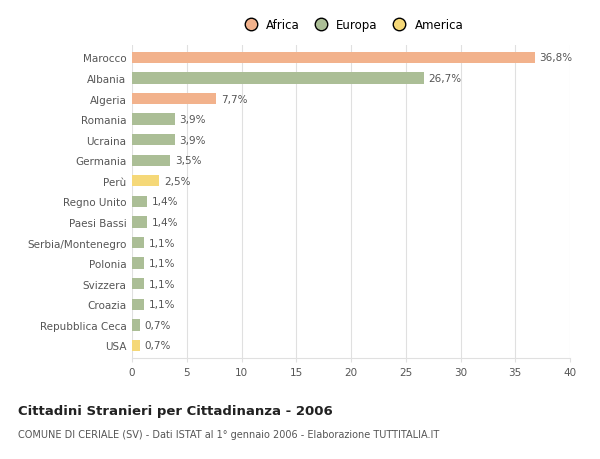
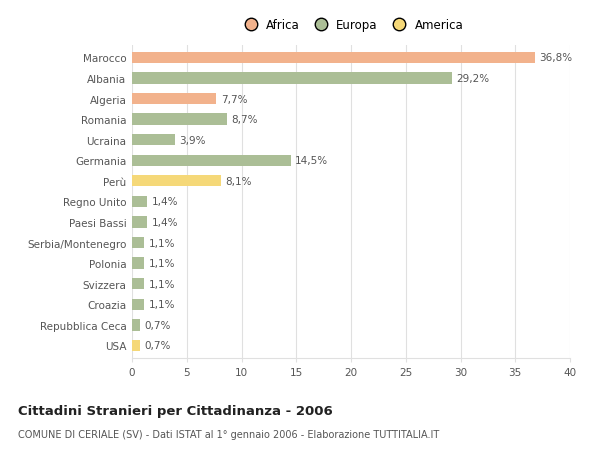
Albania: 26,7% -> 29,2%
Romania: 3,9% -> 8,7%
Germania: 3,5% -> 14,5%
Perù: 2,5% -> 8,1%
